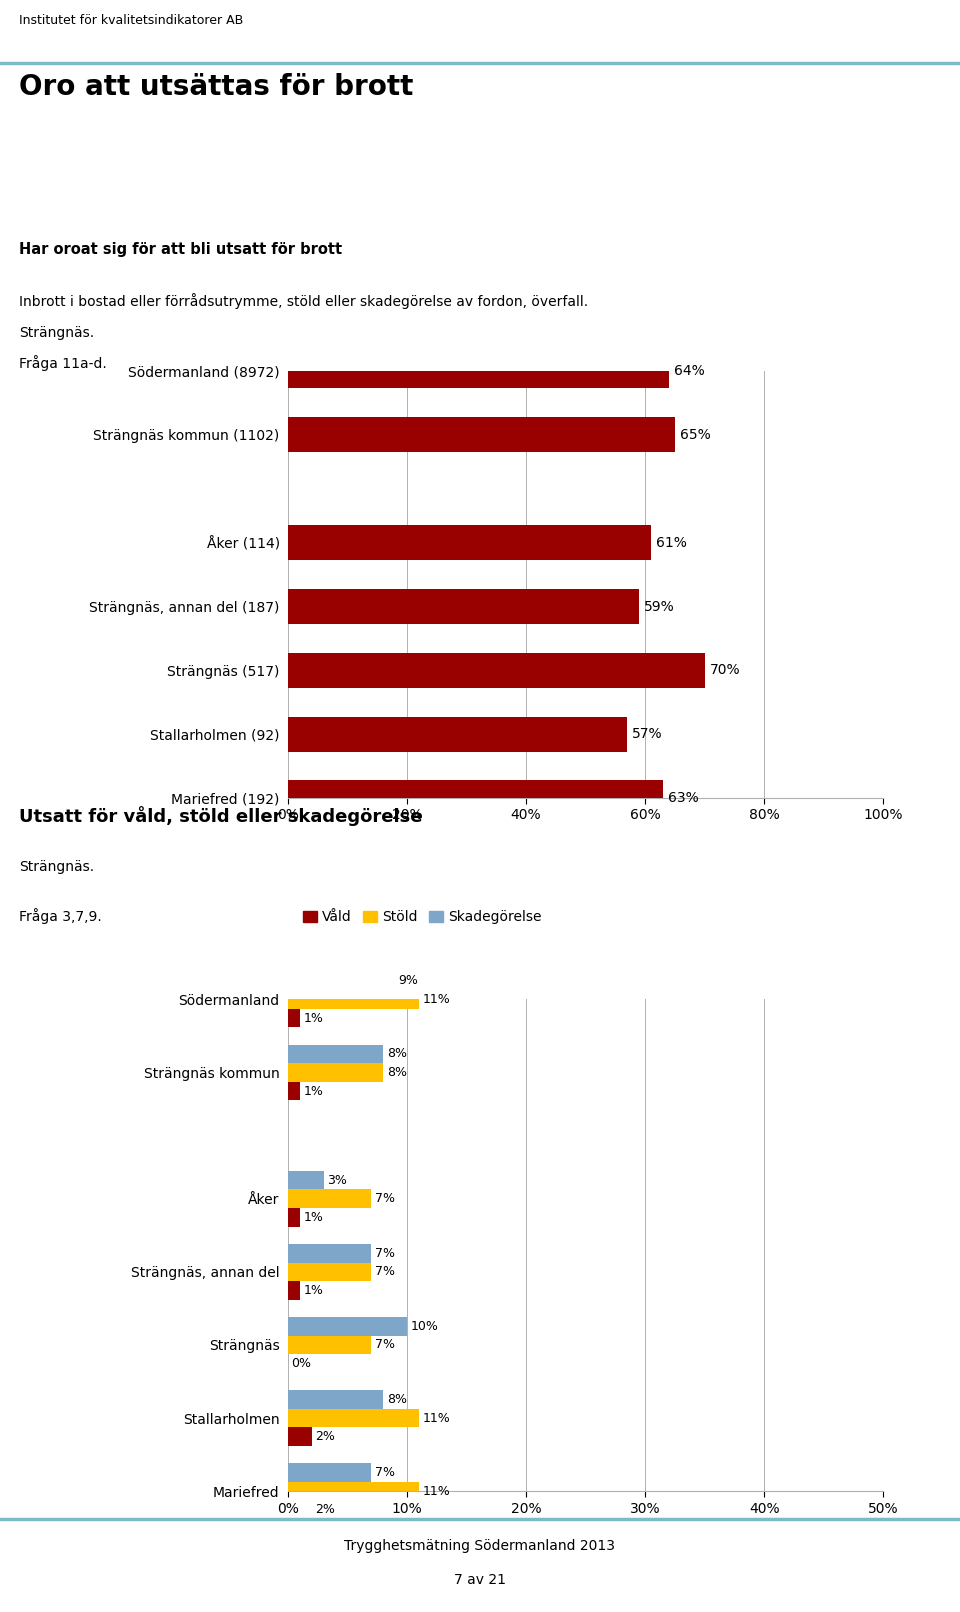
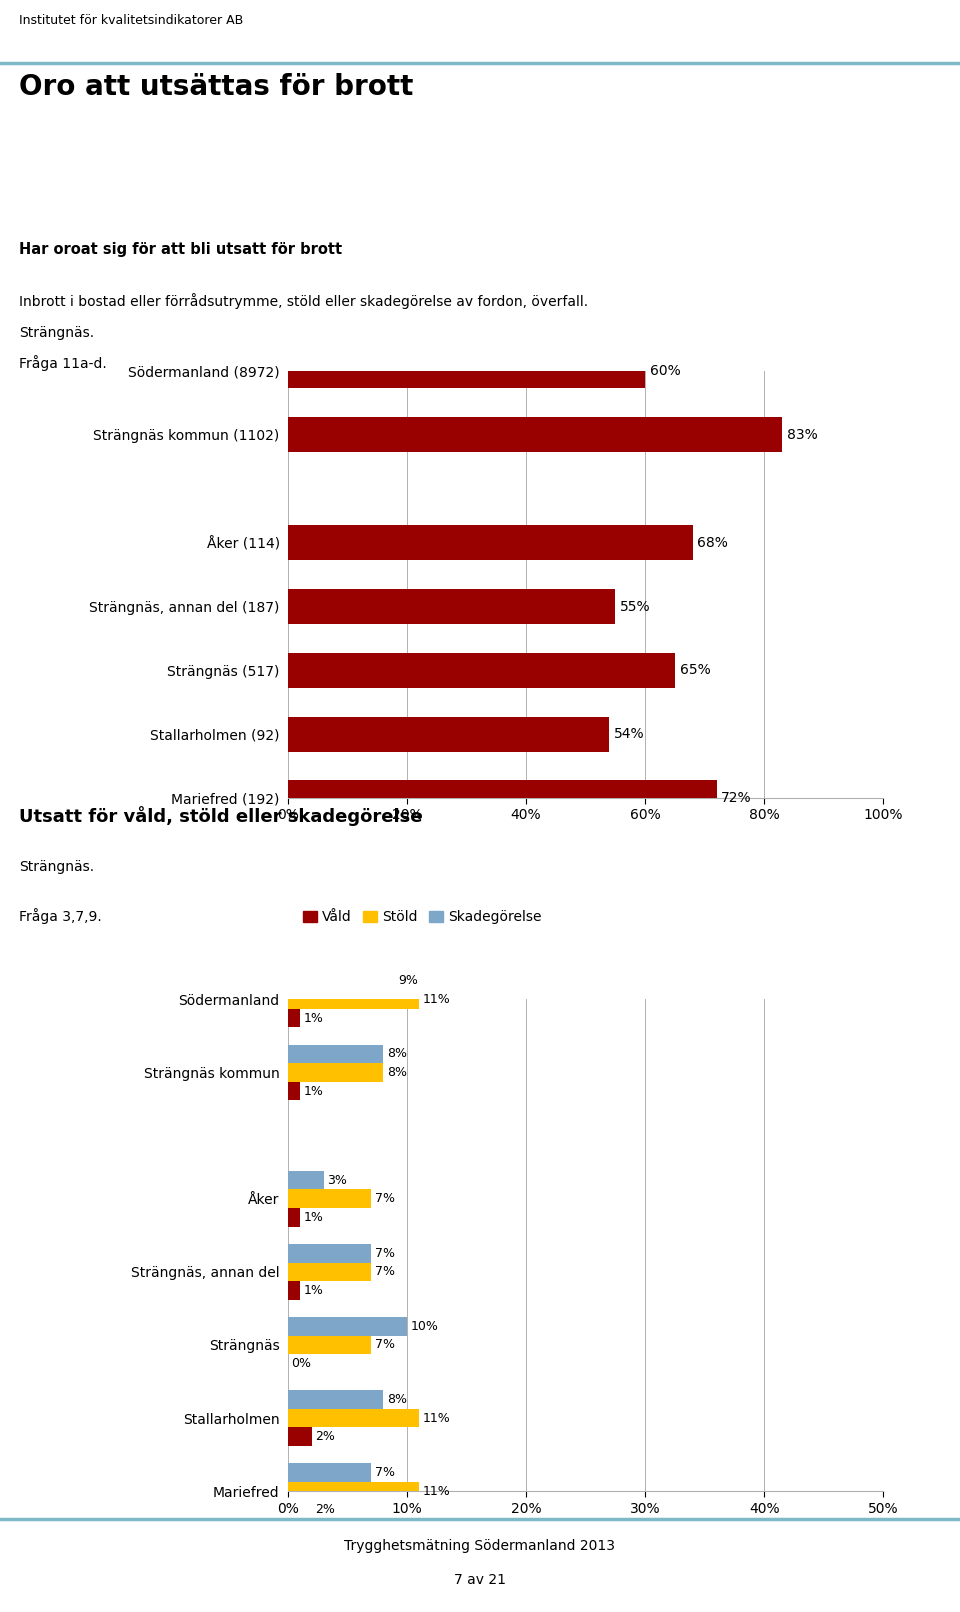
Södermanland (8972): 64% -> 60%
Strängnäs kommun (1102): 65% -> 83%
Åker (114): 61% -> 68%
Strängnäs, annan del (187): 59% -> 55%
Strängnäs (517): 70% -> 65%
Stallarholmen (92): 57% -> 54%
Mariefred (192): 63% -> 72%
